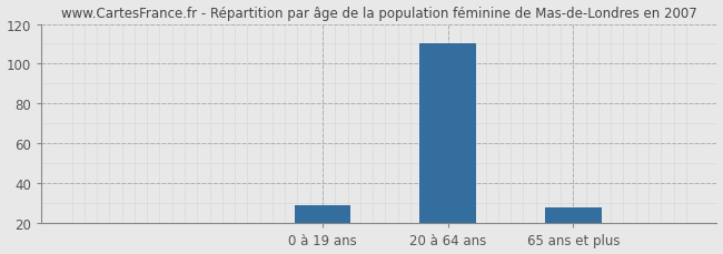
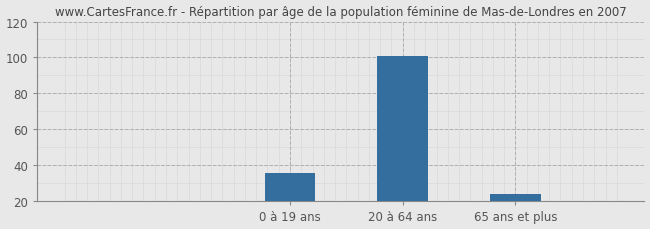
0 à 19 ans: 29 -> 36
20 à 64 ans: 110 -> 101
65 ans et plus: 28 -> 24
